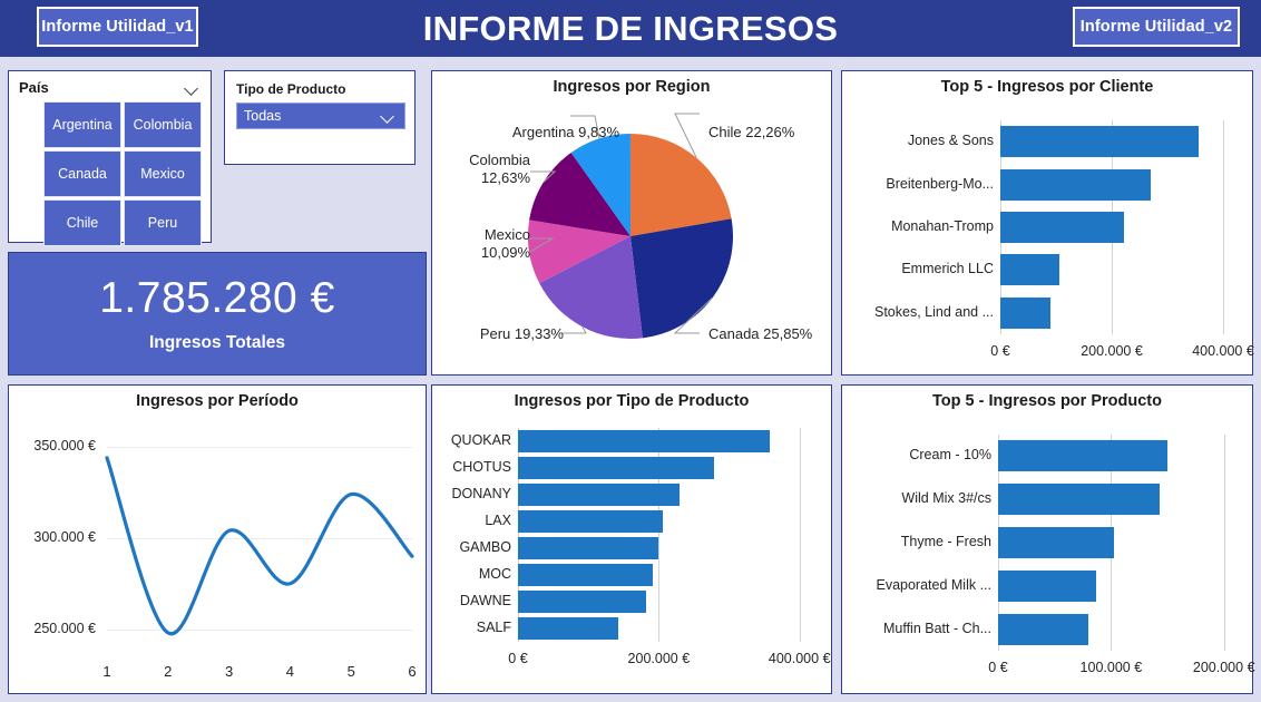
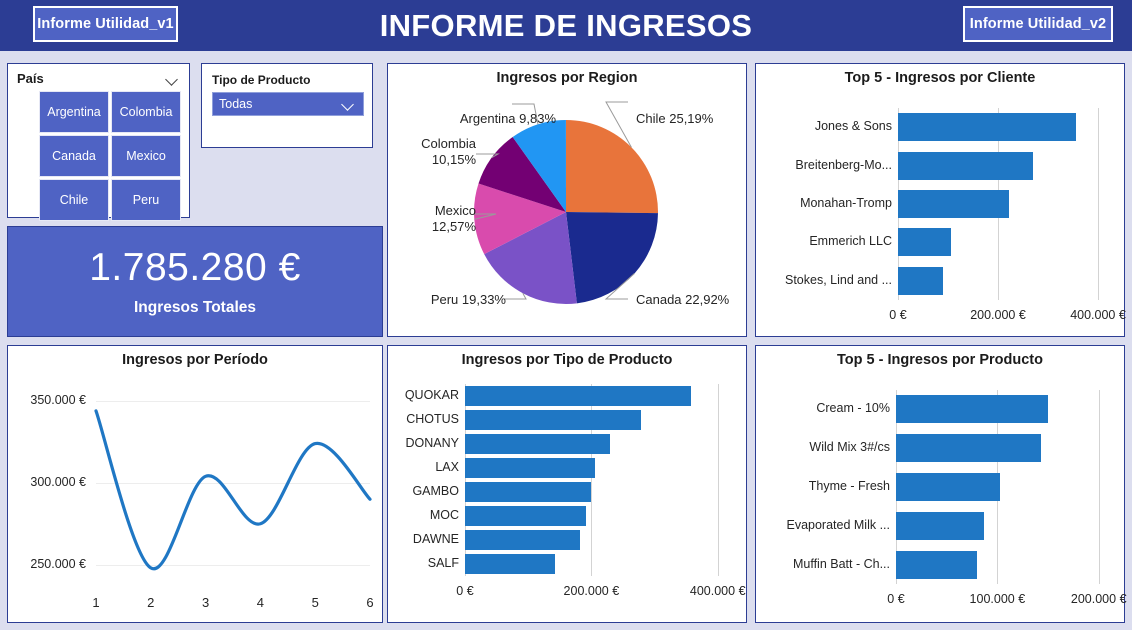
Ingresos por Region/Chile: 22,26% -> 25,19%
Ingresos por Region/Canada: 25,85% -> 22,92%
Ingresos por Region/Mexico: 10,09% -> 12,57%
Ingresos por Region/Colombia: 12,63% -> 10,15%
